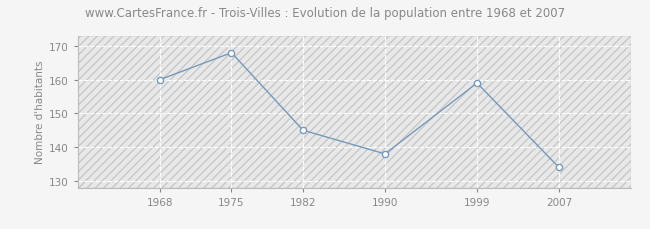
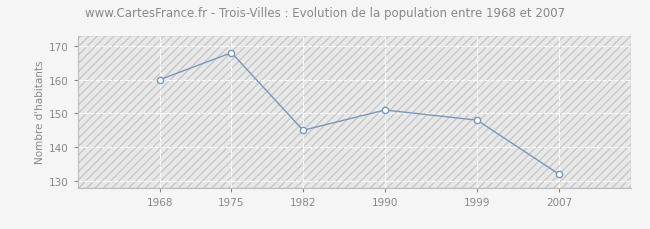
1990: 138 -> 151
1999: 159 -> 148
2007: 134 -> 132
